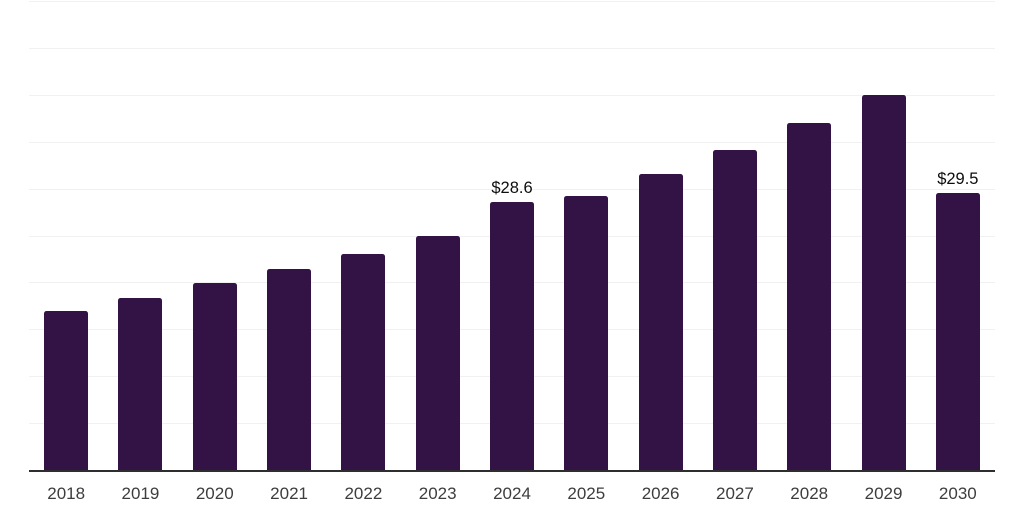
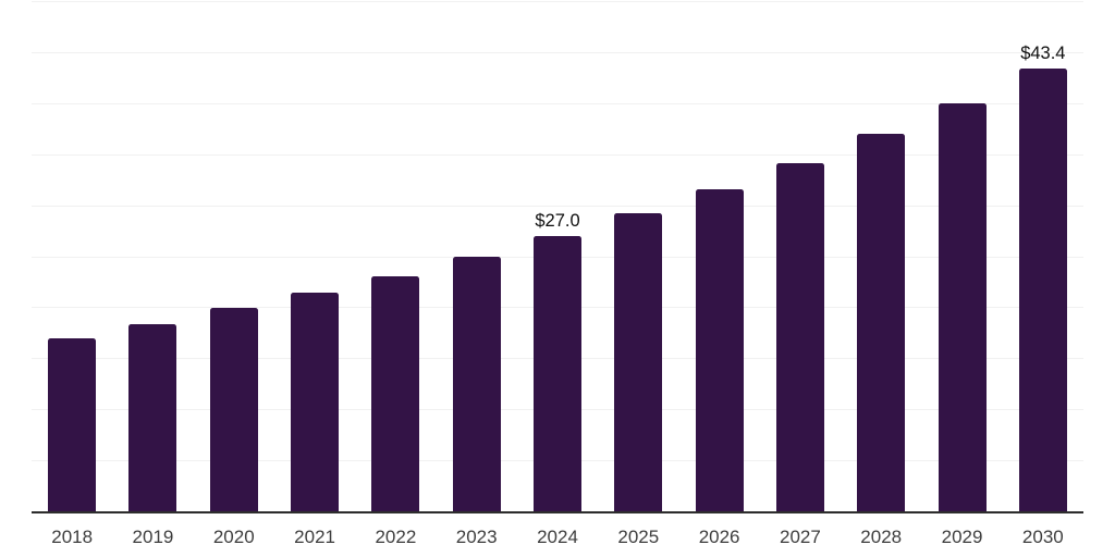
2024: $28.6 -> $27.0
2030: $29.5 -> $43.4
